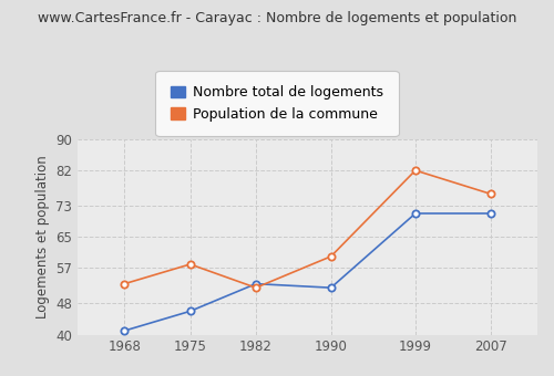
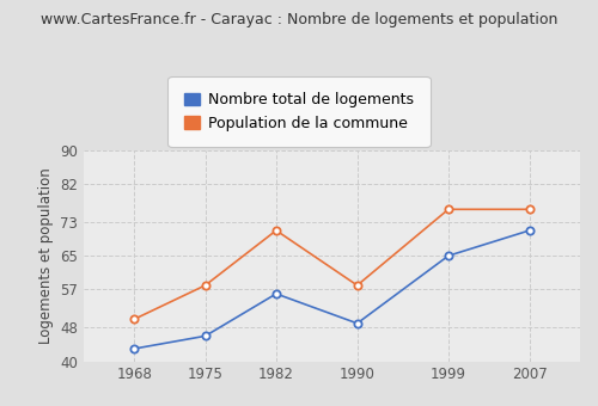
Nombre total de logements/1968: 41 -> 43
Population de la commune/1968: 53 -> 50
Nombre total de logements/1982: 53 -> 56
Population de la commune/1982: 52 -> 71
Nombre total de logements/1990: 52 -> 49
Population de la commune/1990: 60 -> 58
Nombre total de logements/1999: 71 -> 65
Population de la commune/1999: 82 -> 76
